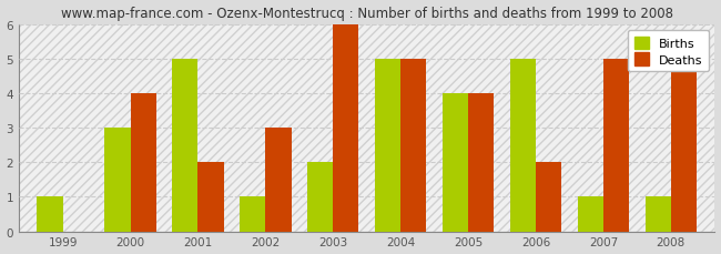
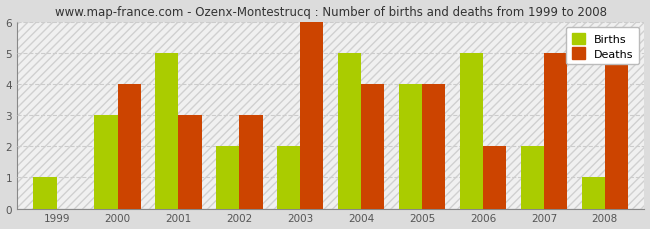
Deaths/2001: 2 -> 3
Births/2002: 1 -> 2
Deaths/2004: 5 -> 4
Births/2007: 1 -> 2
